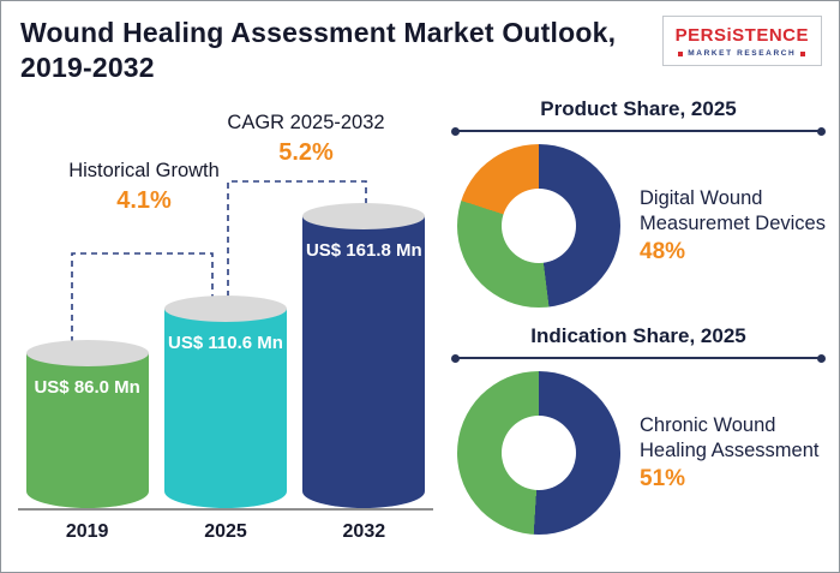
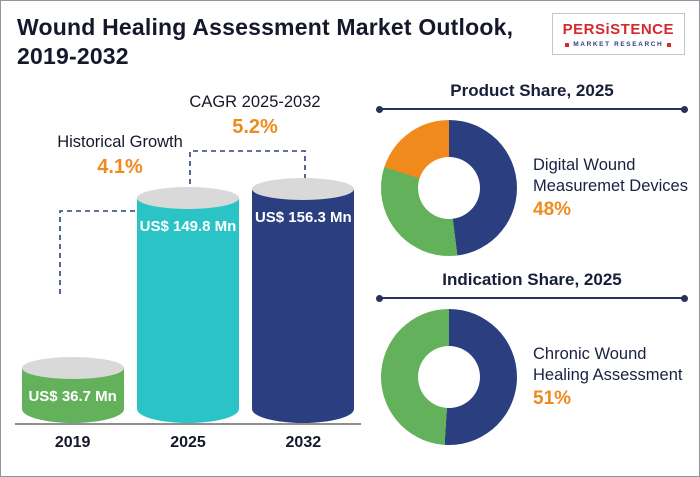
Wound Healing Assessment Market Outlook, 2019-2032/2019: 86.0 -> 36.7
Wound Healing Assessment Market Outlook, 2019-2032/2025: 110.6 -> 149.8
Wound Healing Assessment Market Outlook, 2019-2032/2032: 161.8 -> 156.3
